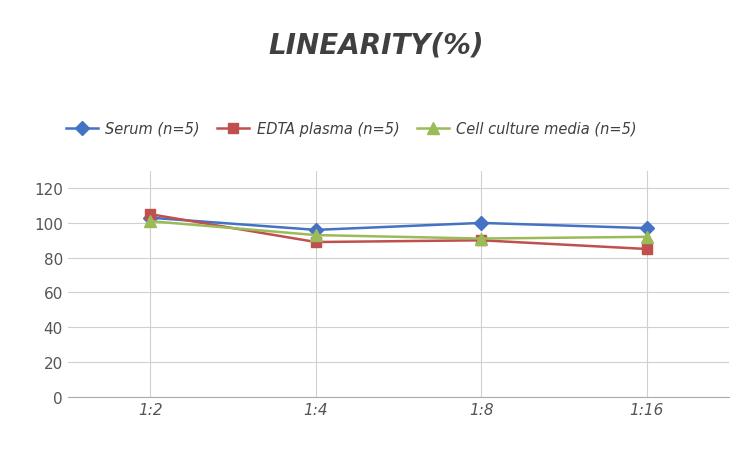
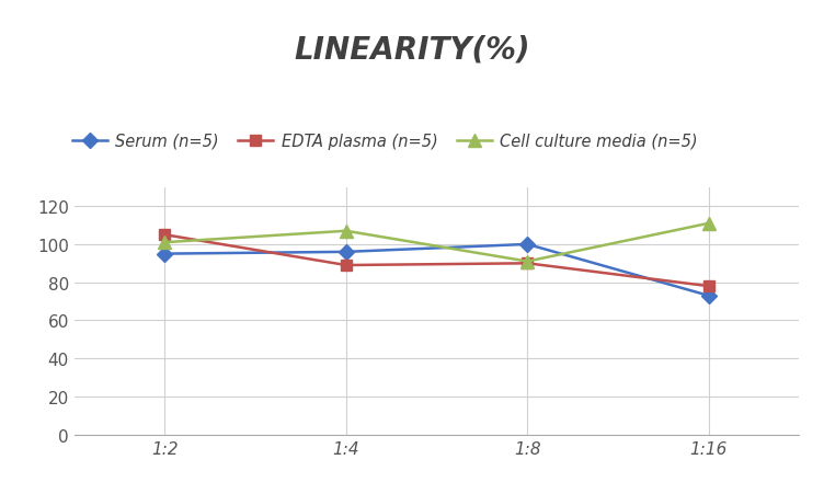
Serum (n=5)/1:2: 103 -> 95
Cell culture media (n=5)/1:4: 93 -> 107
Serum (n=5)/1:16: 97 -> 73
EDTA plasma (n=5)/1:16: 85 -> 78
Cell culture media (n=5)/1:16: 92 -> 111
